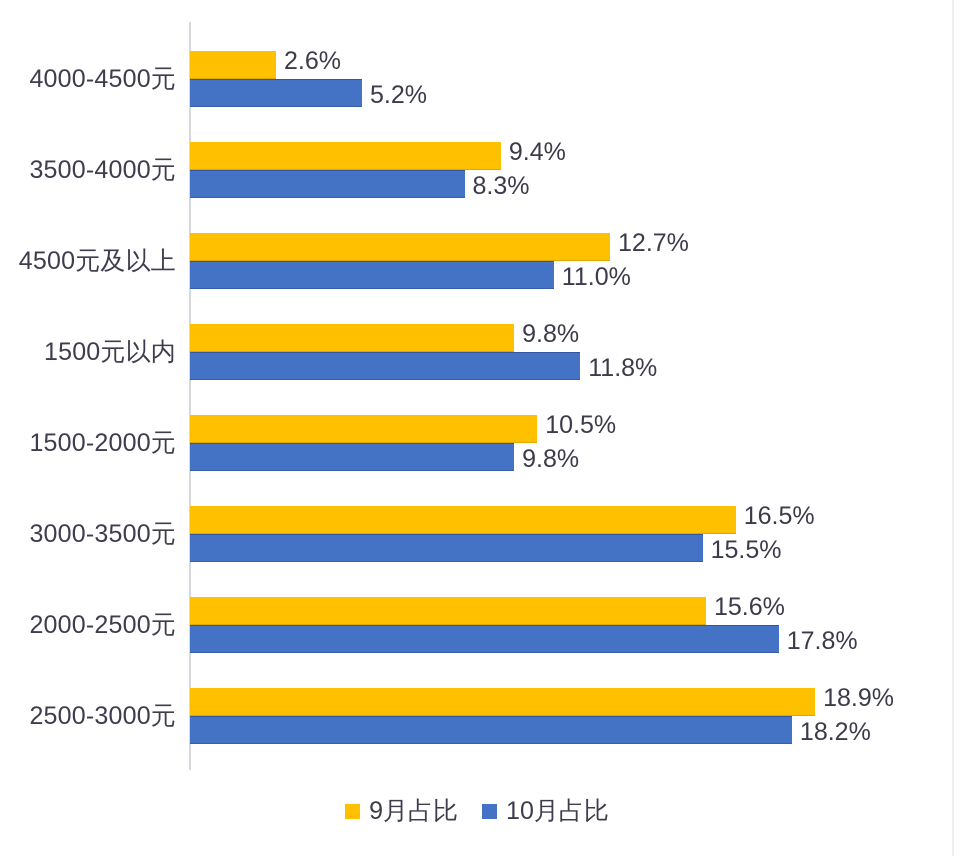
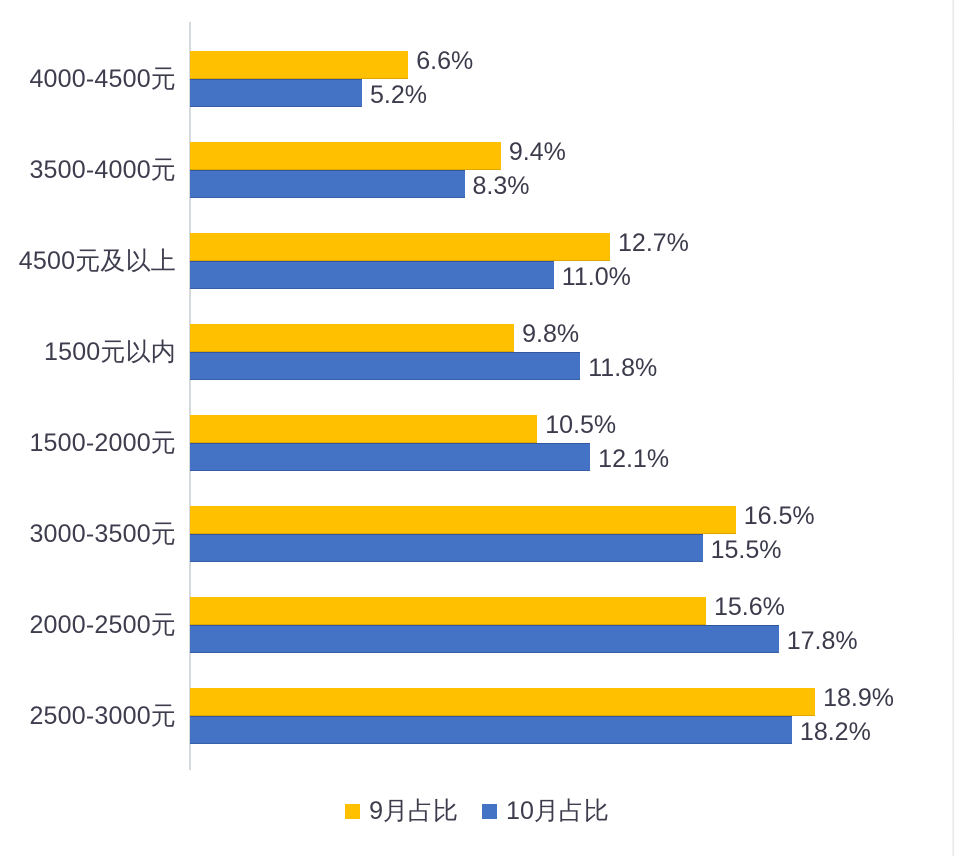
9月占比/4000-4500元: 2.6% -> 6.6%
10月占比/1500-2000元: 9.8% -> 12.1%
